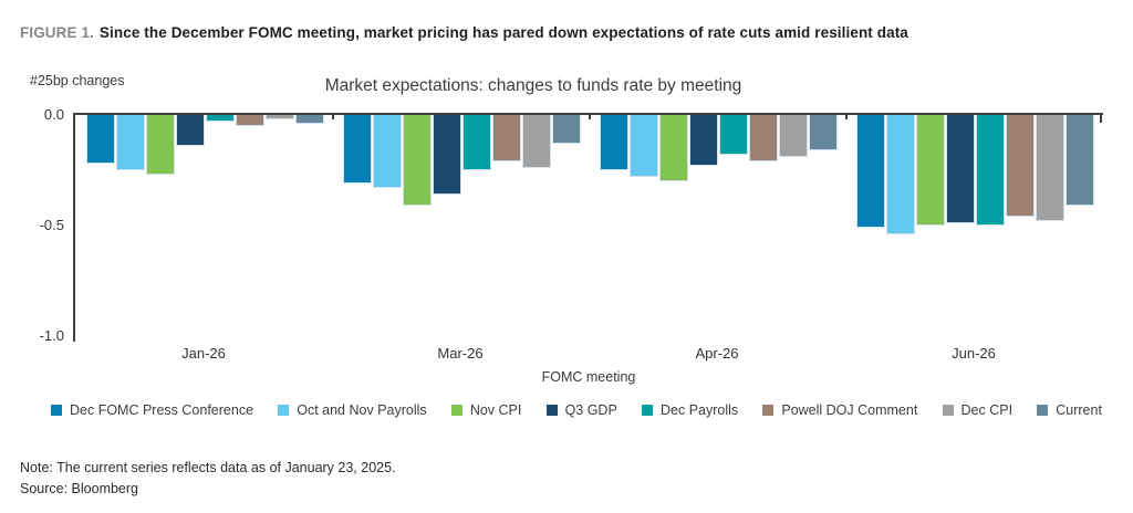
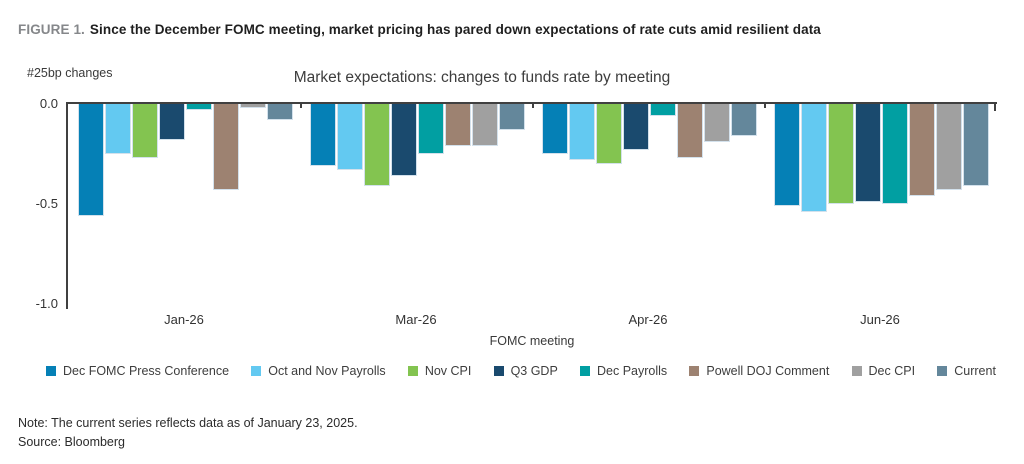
Dec FOMC Press Conference/Jan-26: -0.22 -> -0.56
Q3 GDP/Jan-26: -0.14 -> -0.18
Powell DOJ Comment/Jan-26: -0.05 -> -0.43
Current/Jan-26: -0.04 -> -0.08
Dec CPI/Mar-26: -0.24 -> -0.21
Dec Payrolls/Apr-26: -0.18 -> -0.06
Powell DOJ Comment/Apr-26: -0.21 -> -0.27
Dec CPI/Jun-26: -0.48 -> -0.43
